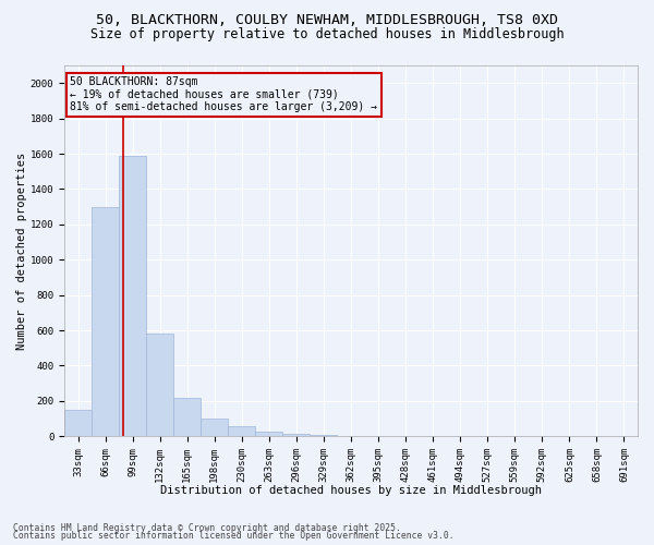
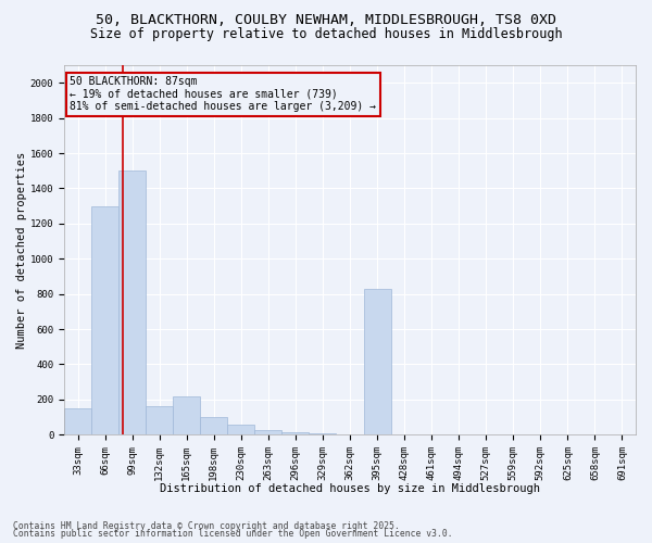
99sqm: 1590 -> 1500
132sqm: 580 -> 160
395sqm: 0 -> 830
